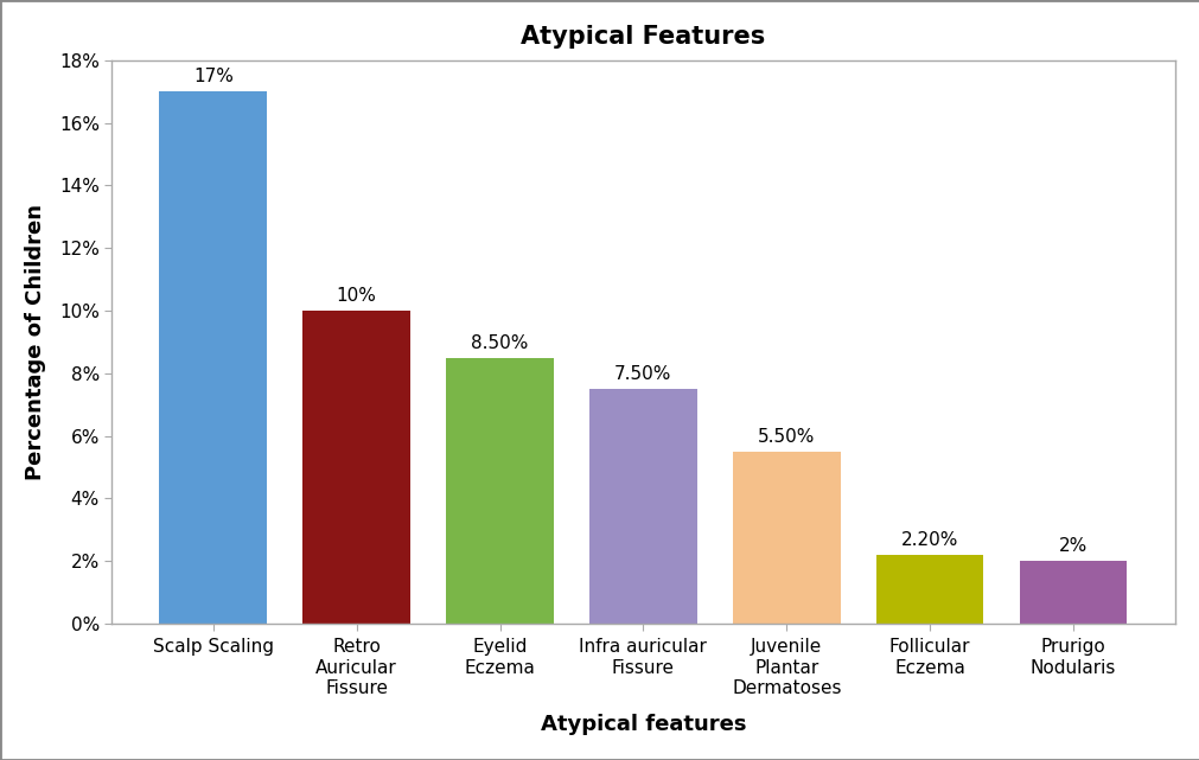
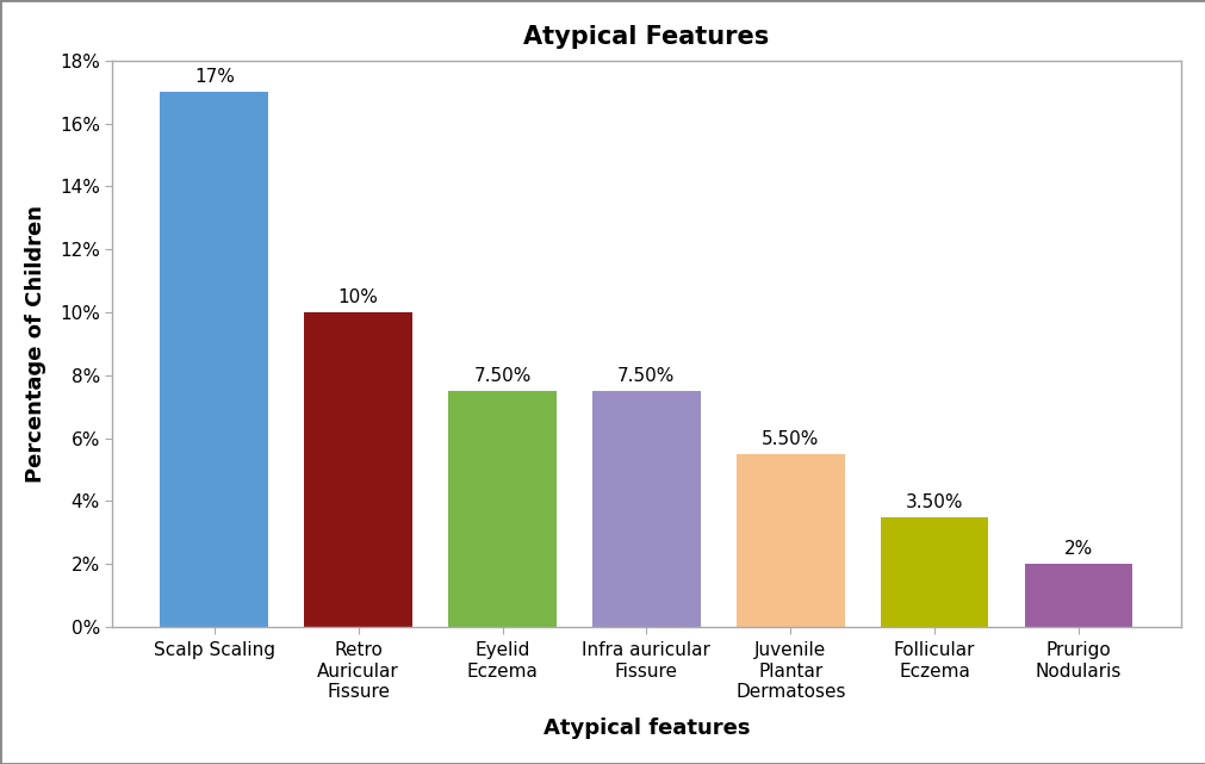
Eyelid Eczema: 8.50% -> 7.50%
Follicular Eczema: 2.20% -> 3.50%
